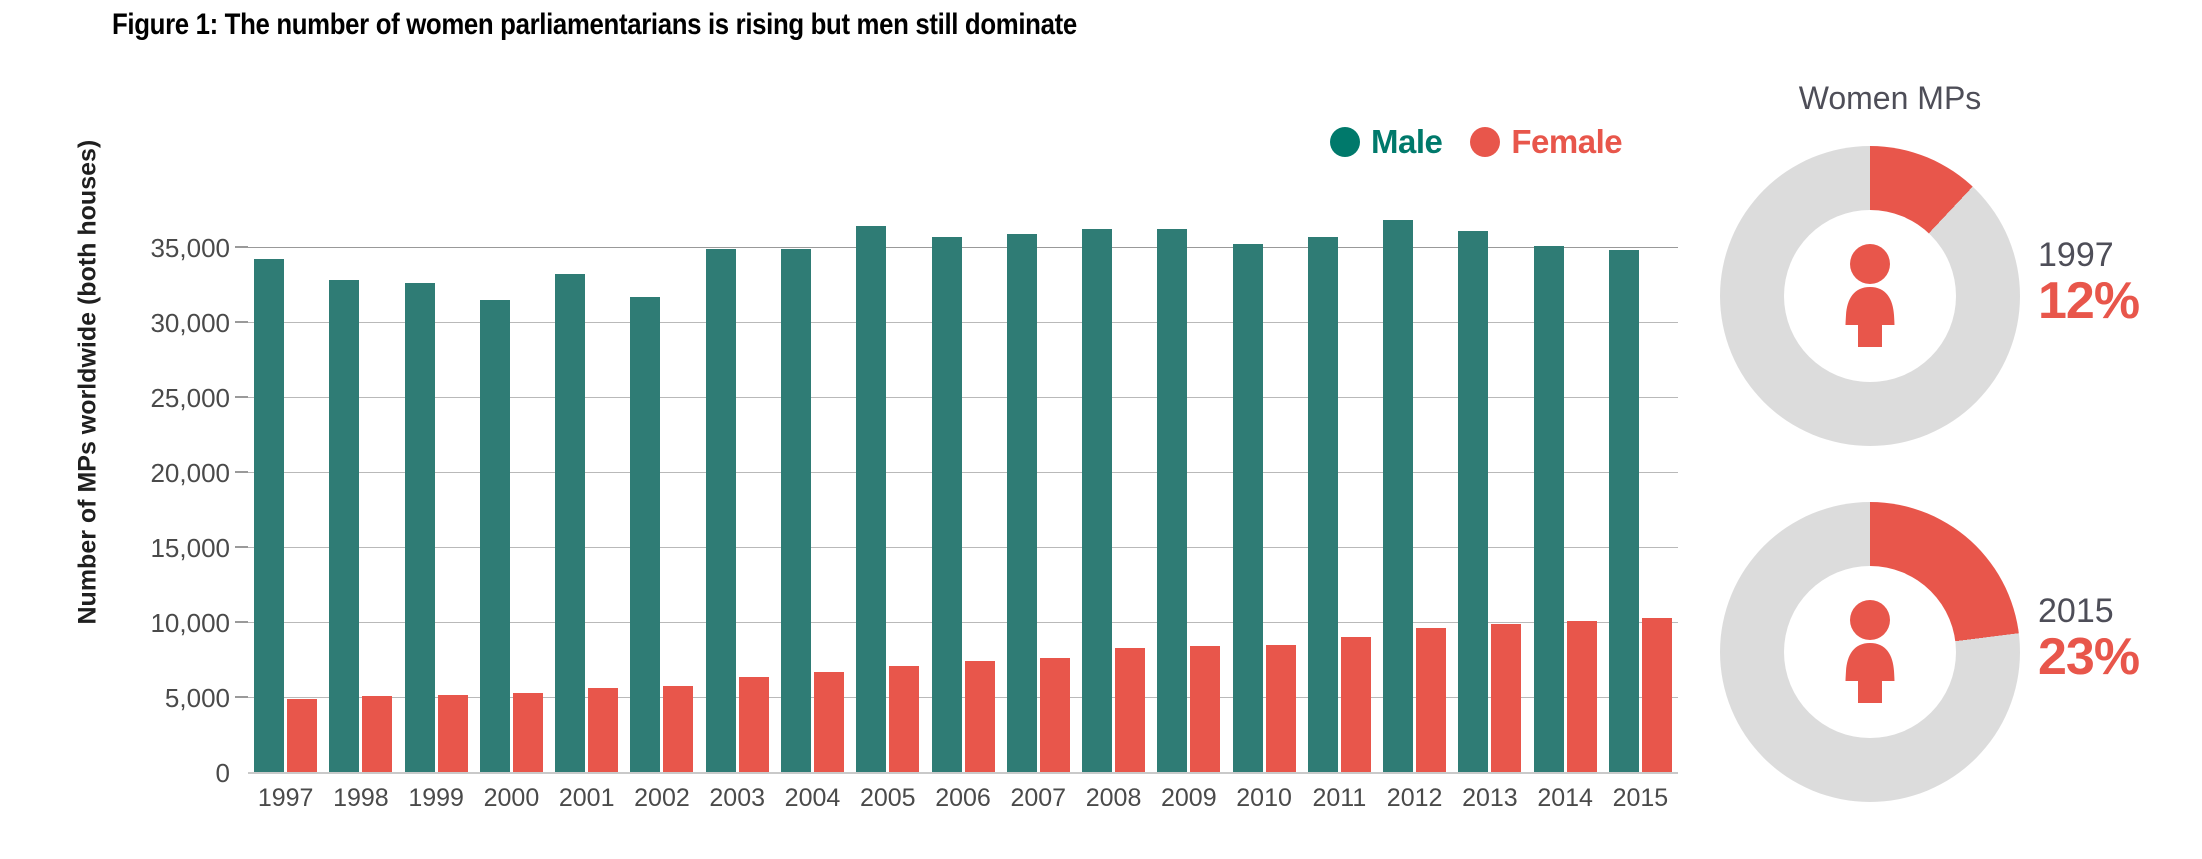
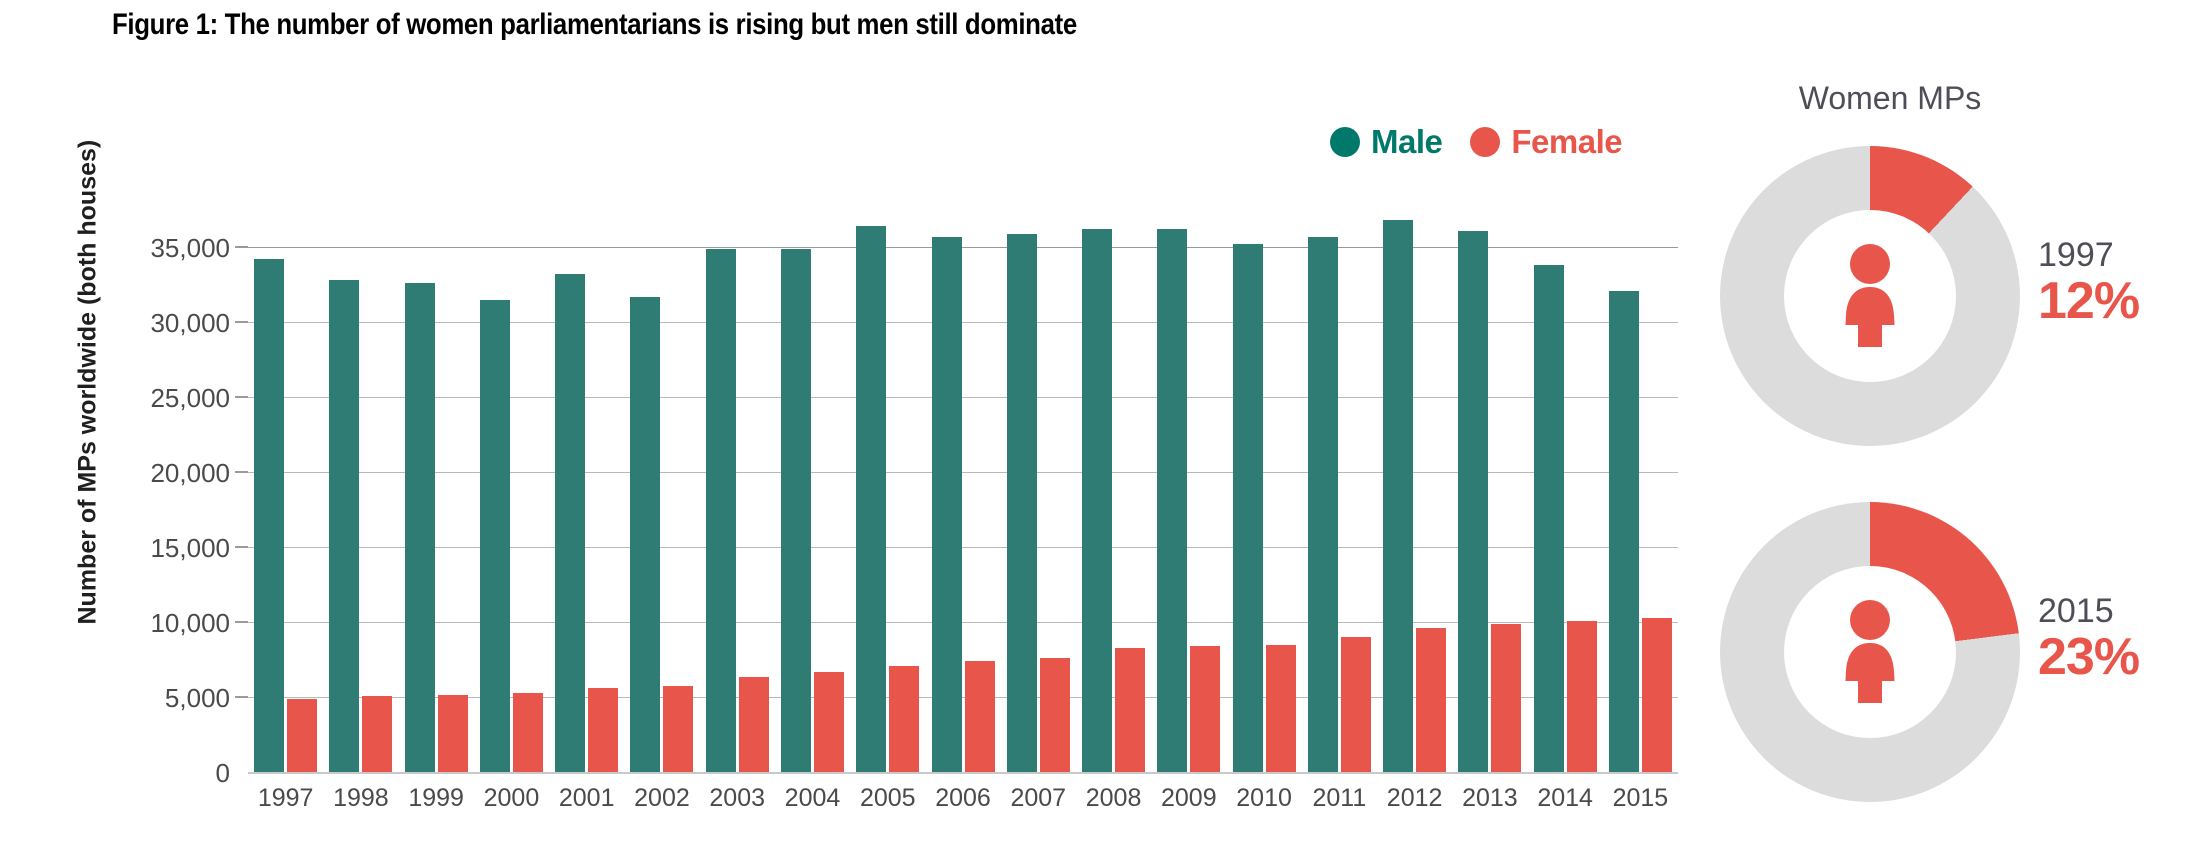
Male/2014: 35100 -> 33800
Male/2015: 34800 -> 32100
